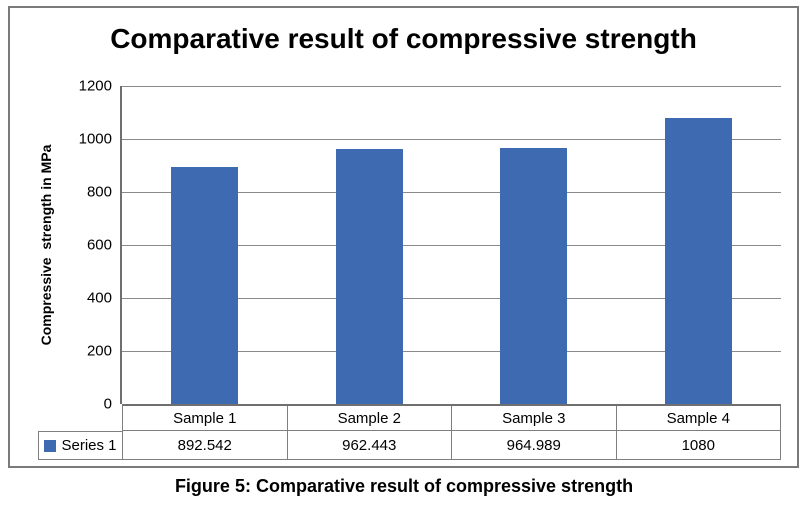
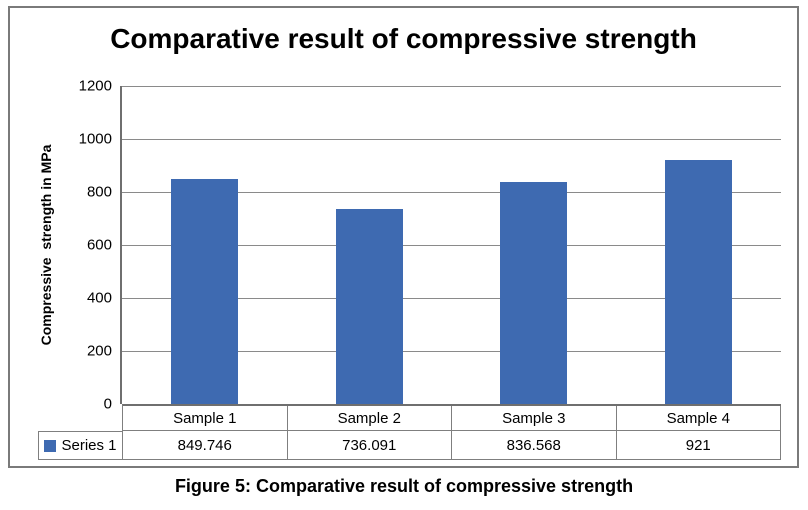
Sample 1: 892.542 -> 849.746
Sample 2: 962.443 -> 736.091
Sample 3: 964.989 -> 836.568
Sample 4: 1080 -> 921
